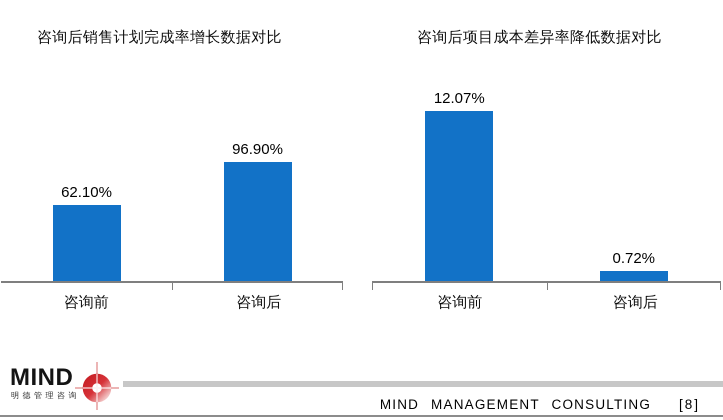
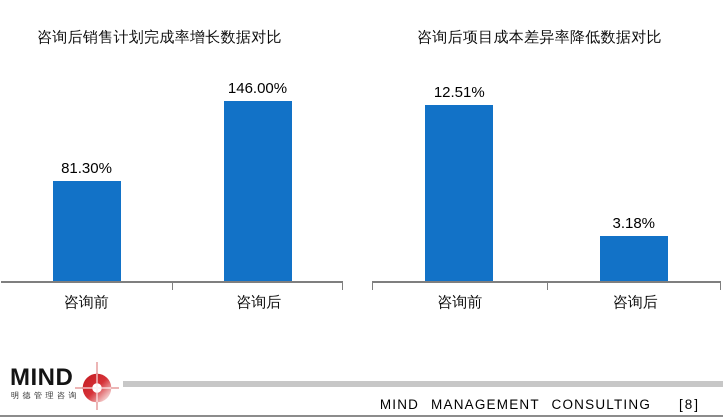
咨询后销售计划完成率增长数据对比/咨询前: 62.10% -> 81.30%
咨询后销售计划完成率增长数据对比/咨询后: 96.90% -> 146.00%
咨询后项目成本差异率降低数据对比/咨询前: 12.07% -> 12.51%
咨询后项目成本差异率降低数据对比/咨询后: 0.72% -> 3.18%
